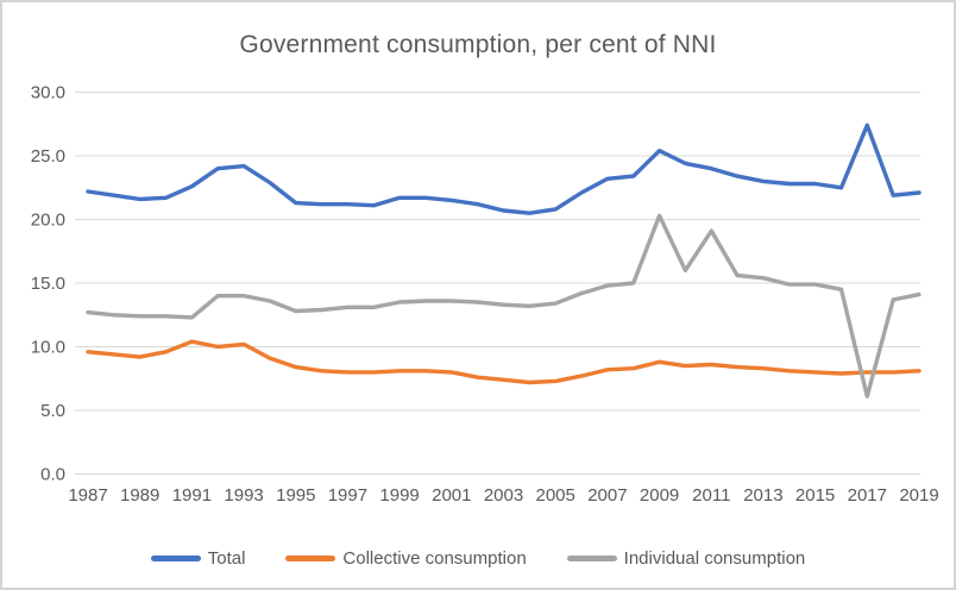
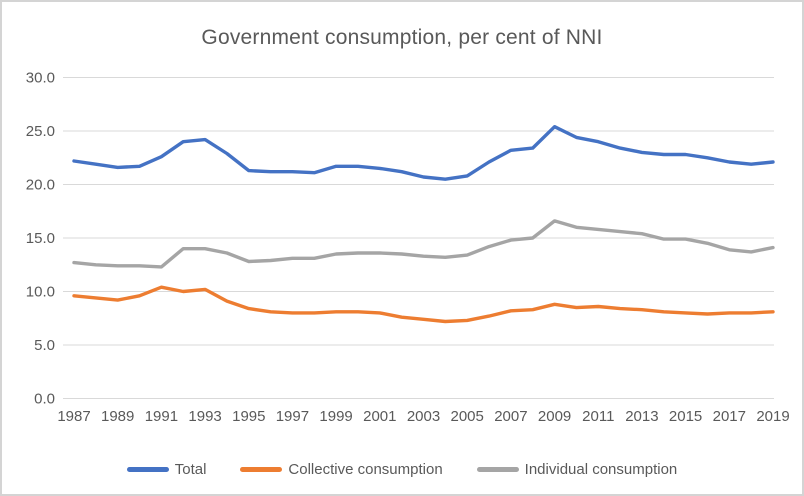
Individual consumption/2009: 20.3 -> 16.6
Individual consumption/2011: 19.1 -> 15.8
Total/2017: 27.4 -> 22.1
Individual consumption/2017: 6.1 -> 13.9
